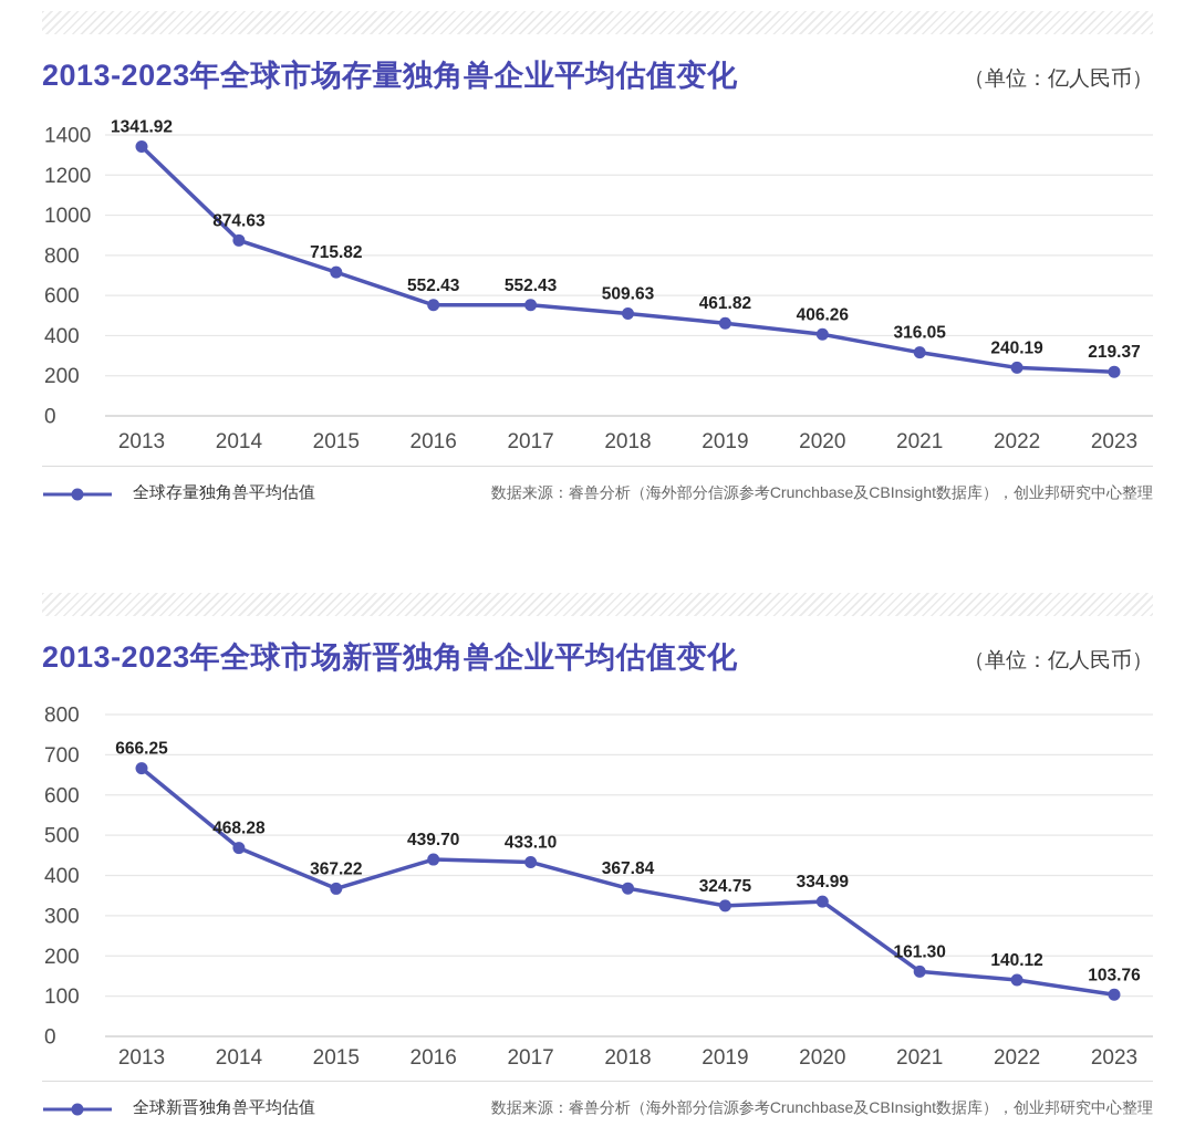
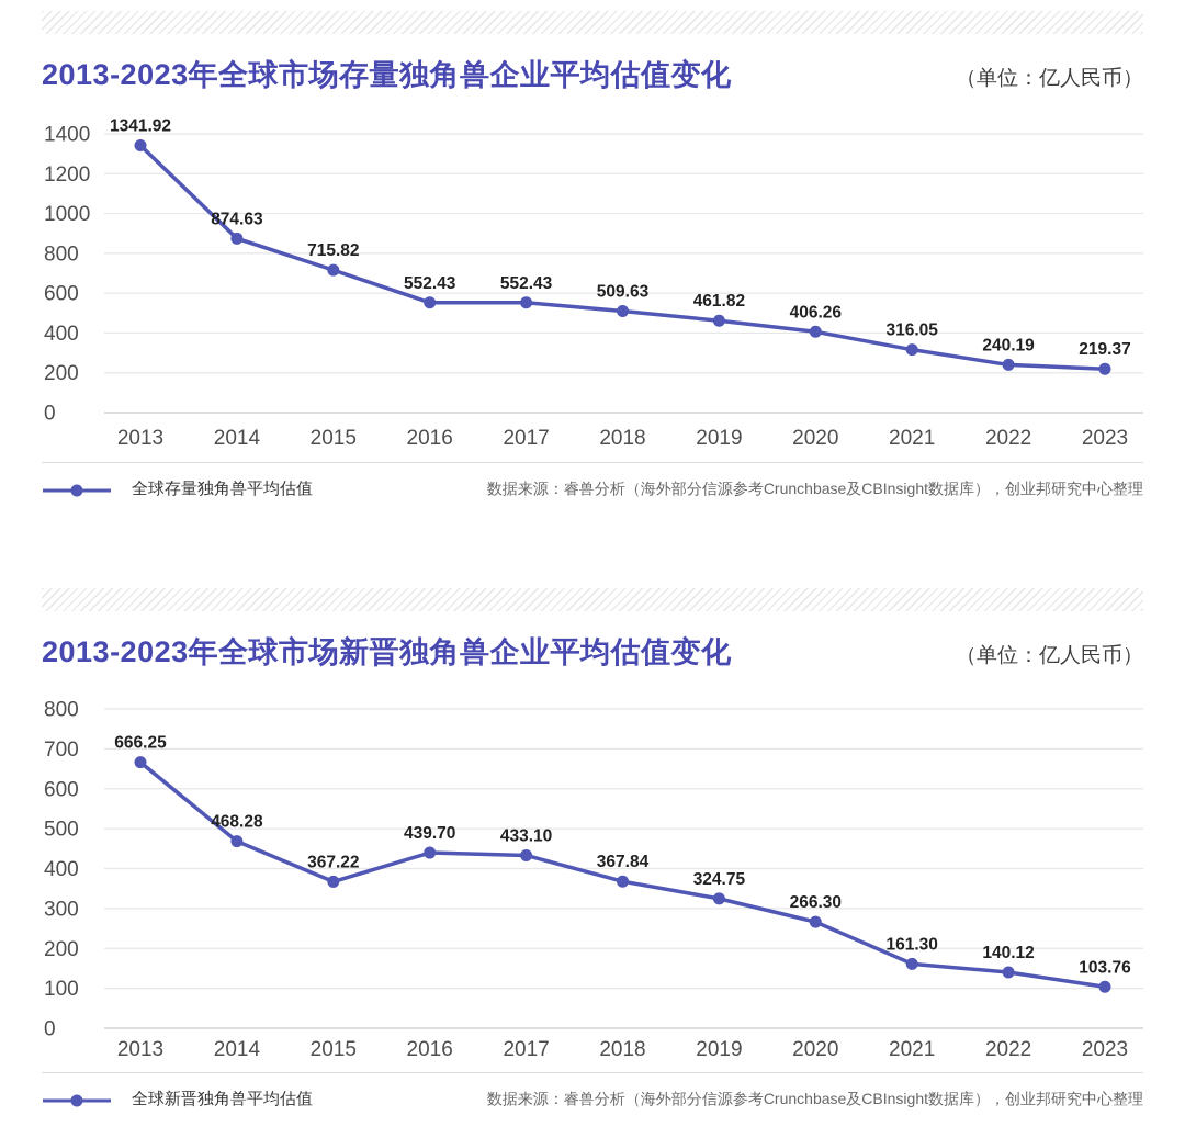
2013-2023年全球市场新晋独角兽企业平均估值变化/2020: 334.99 -> 266.30
